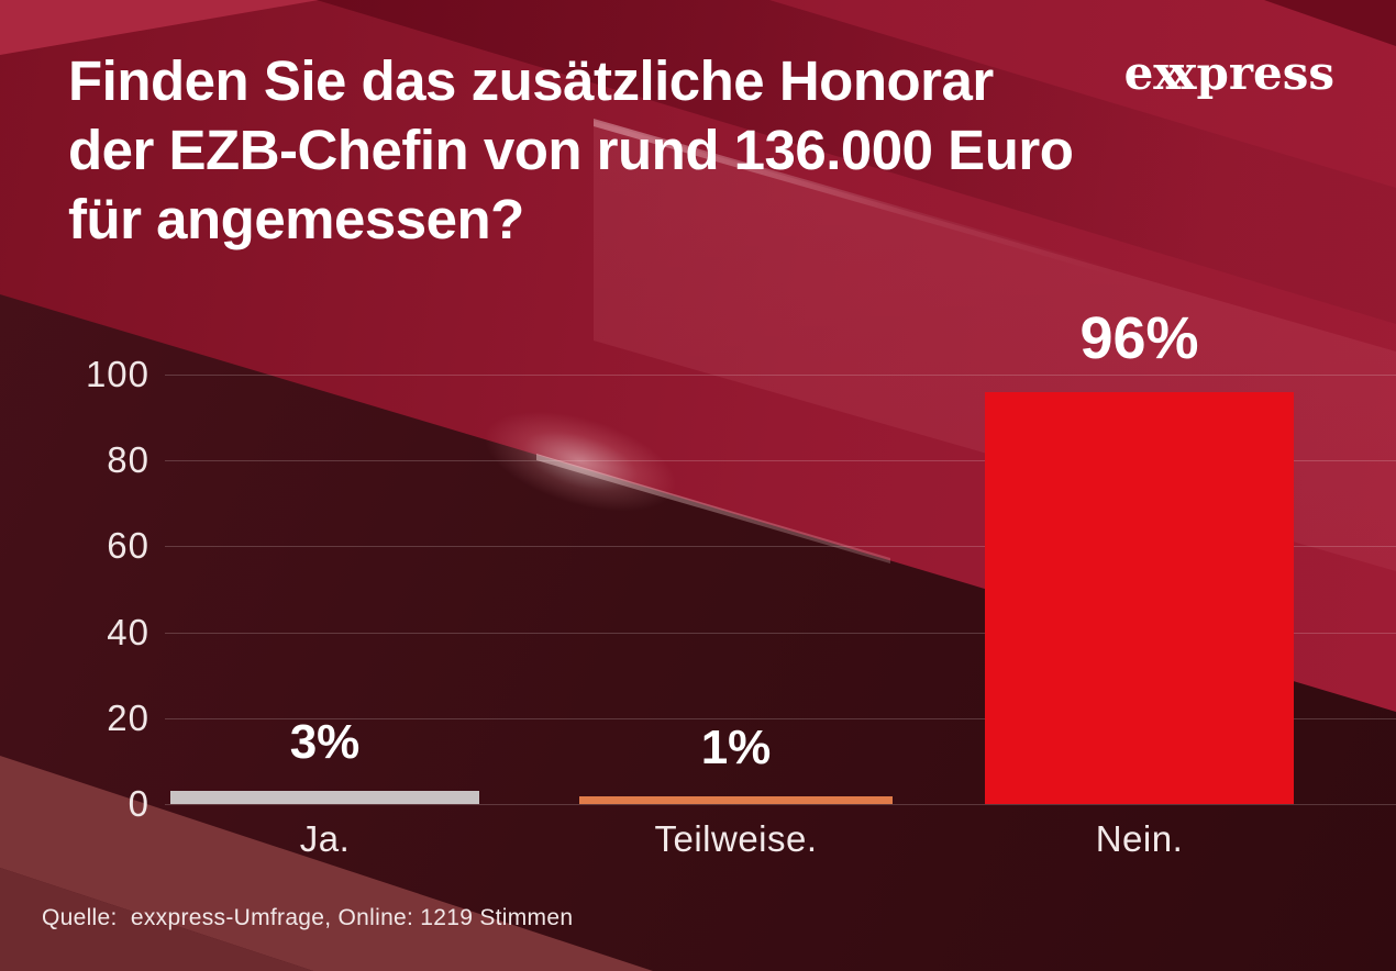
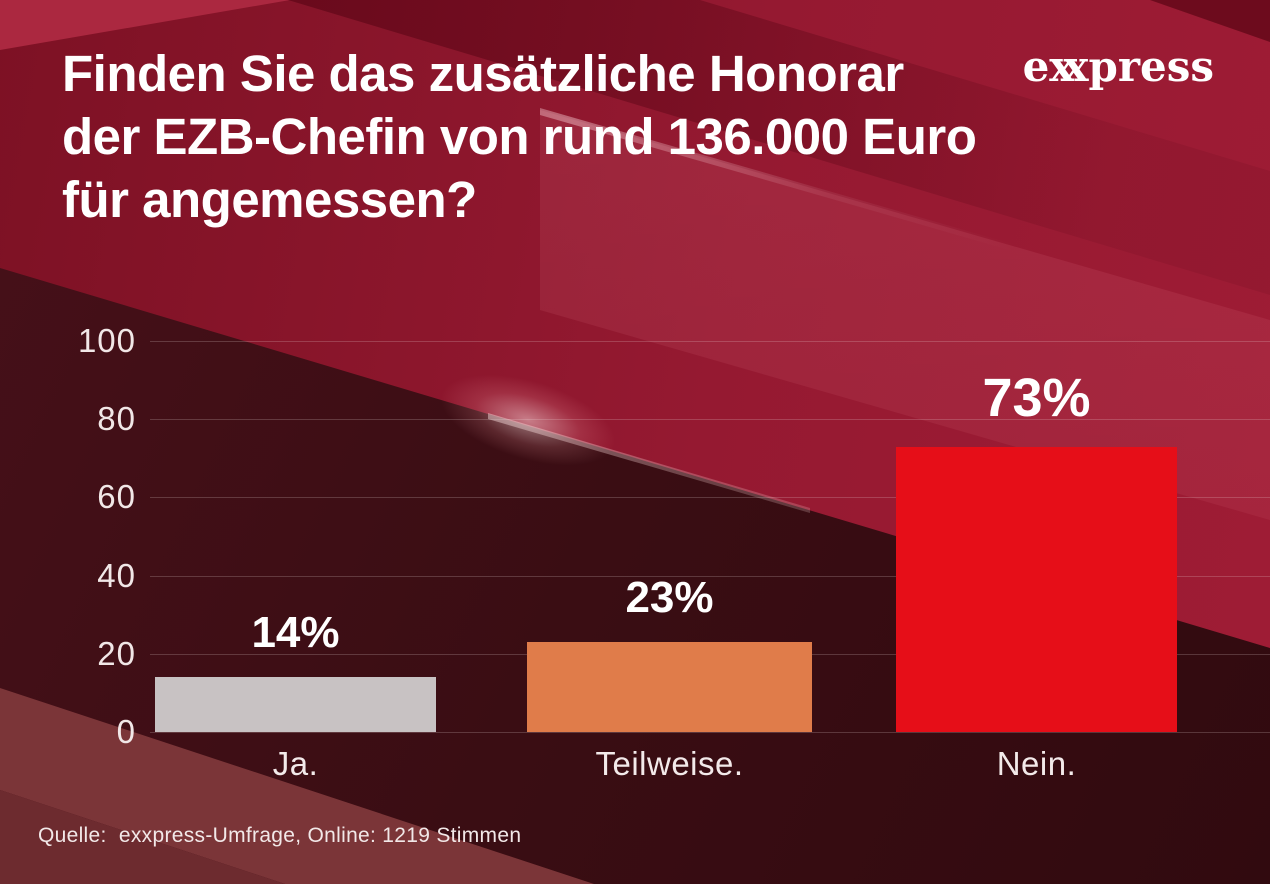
Ja.: 3% -> 14%
Teilweise.: 1% -> 23%
Nein.: 96% -> 73%
